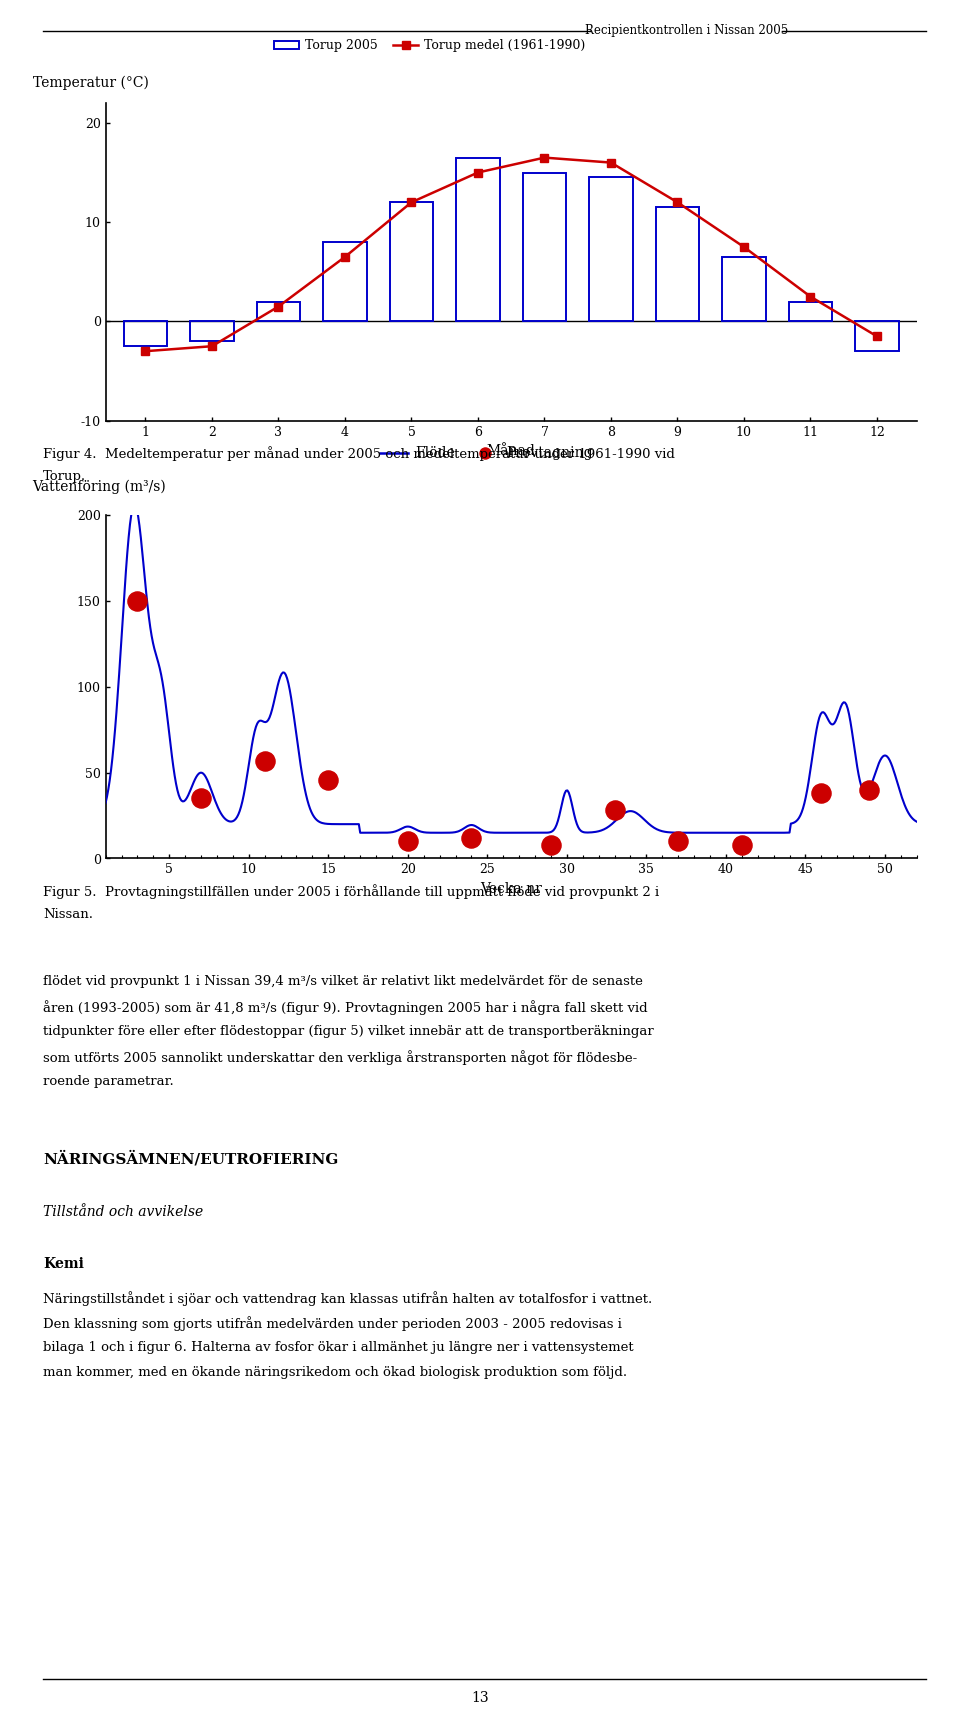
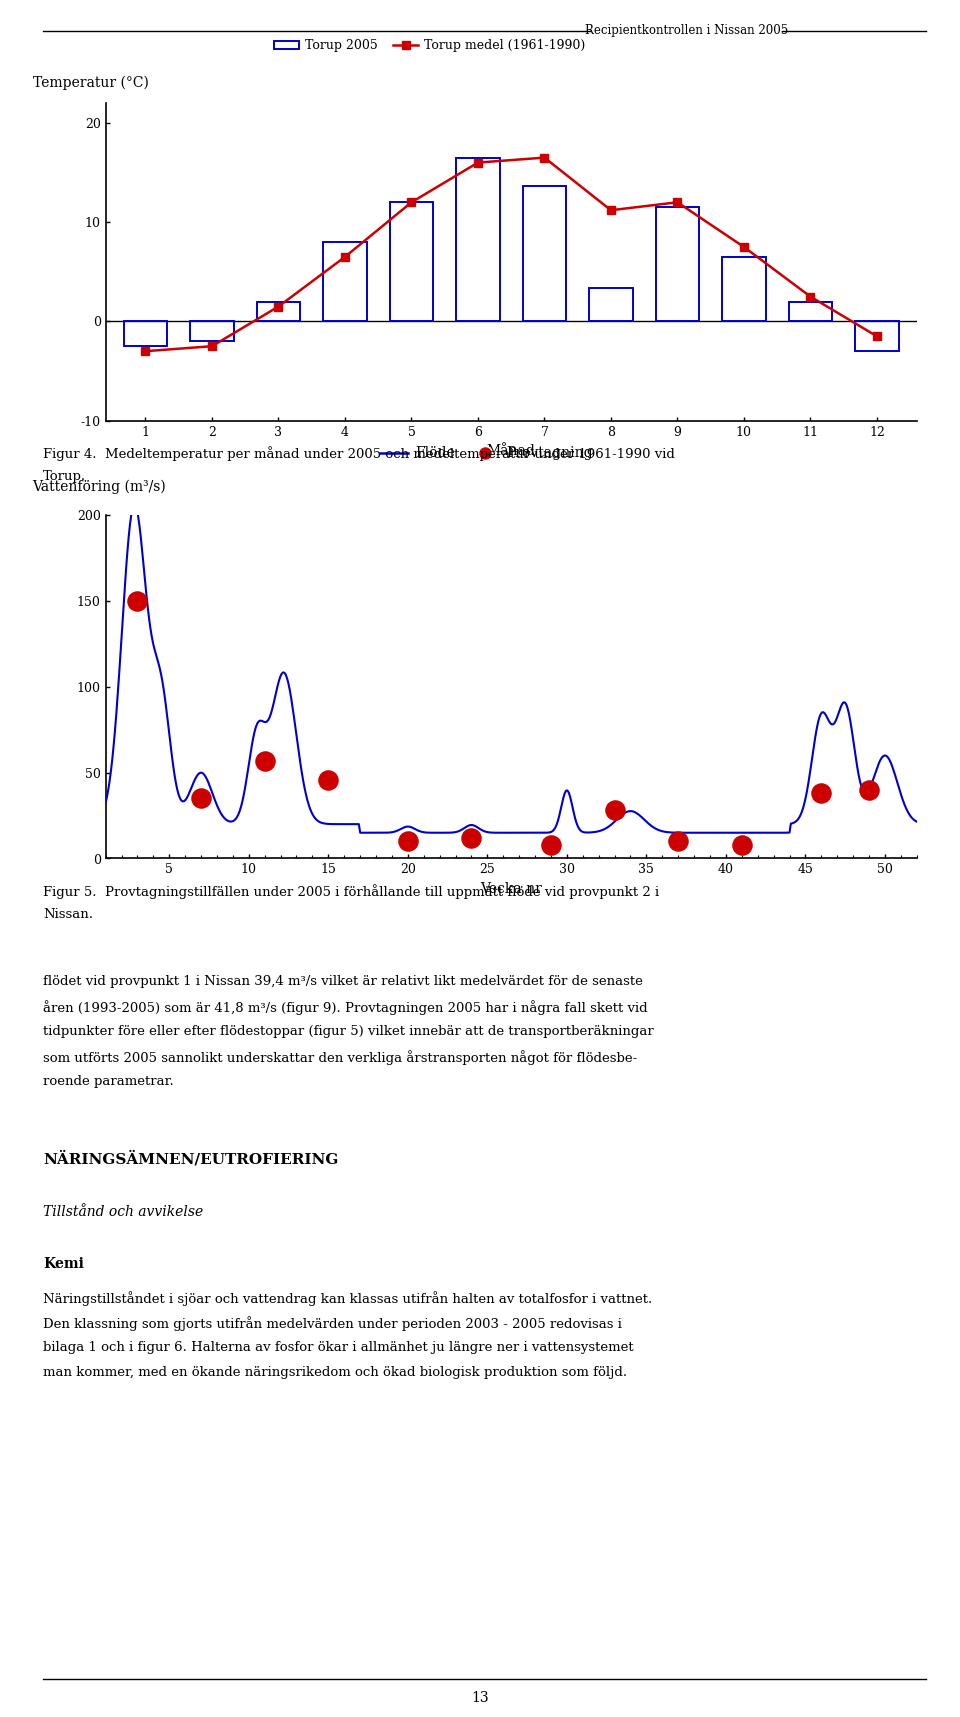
Torup medel (1961-1990)/6: 15.0 -> 16.0
Torup 2005/7: 15.0 -> 13.6
Torup 2005/8: 14.5 -> 3.4
Torup medel (1961-1990)/8: 16.0 -> 11.2
